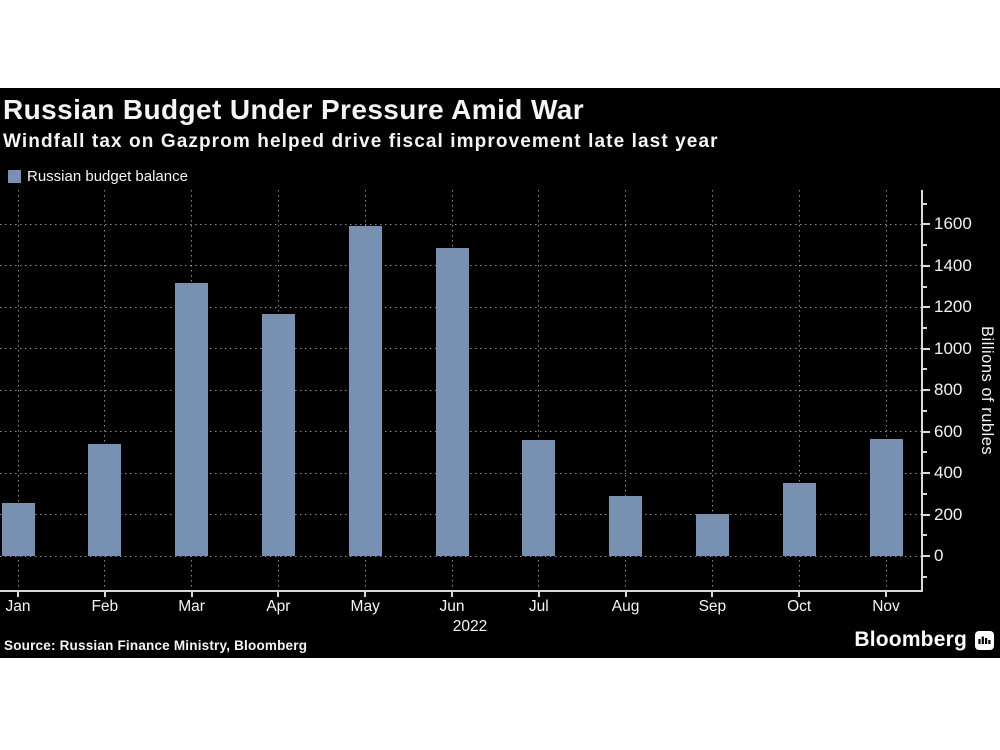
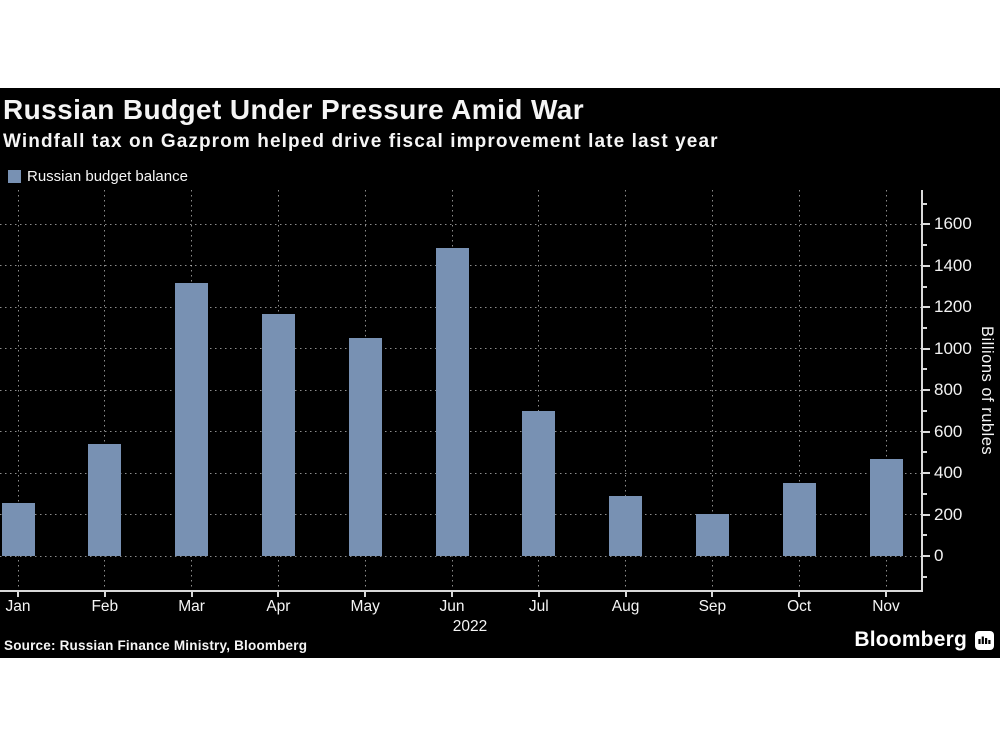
May: 1590 -> 1050
Jul: 560 -> 700
Nov: 560 -> 470
